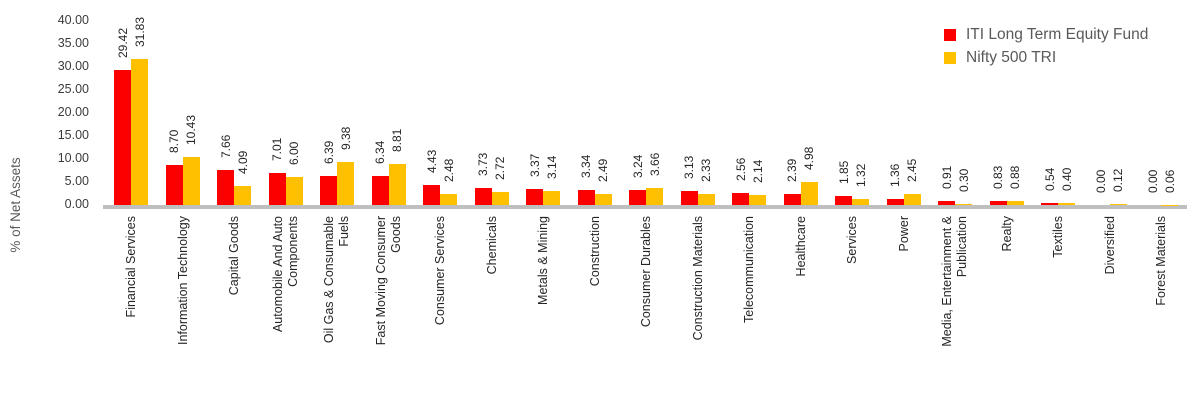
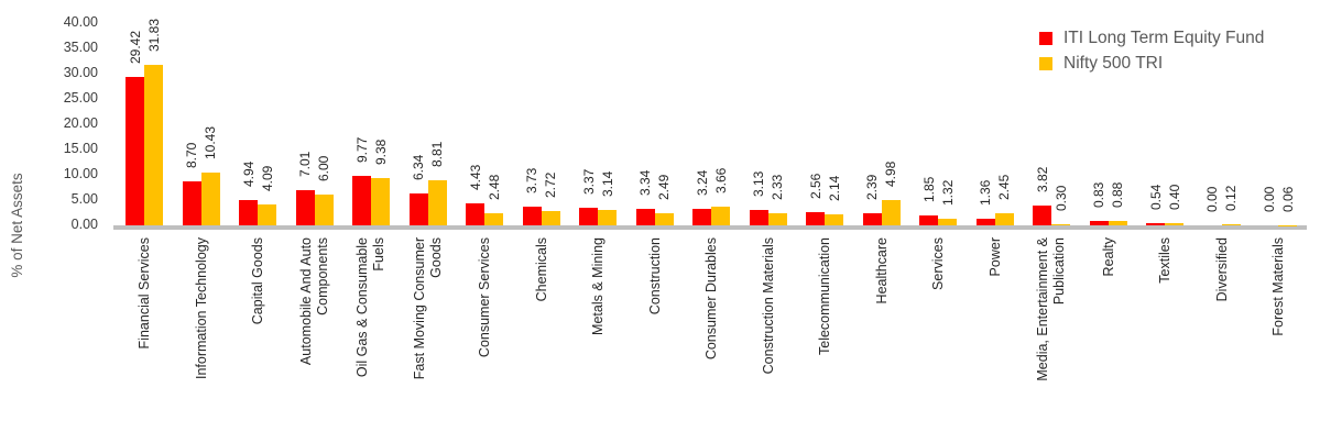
ITI Long Term Equity Fund/Capital Goods: 7.66 -> 4.94
ITI Long Term Equity Fund/Oil Gas & Consumable Fuels: 6.39 -> 9.77
ITI Long Term Equity Fund/Media, Entertainment & Publication: 0.91 -> 3.82
